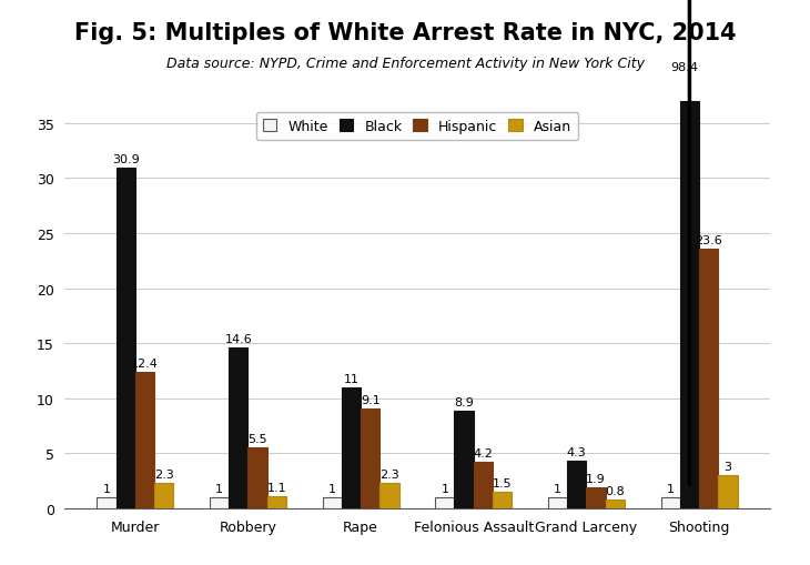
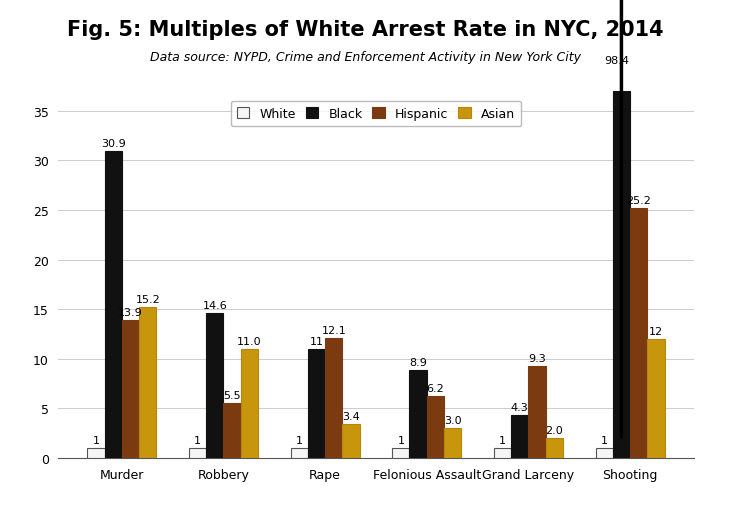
Hispanic/Murder: 12.4 -> 13.9
Asian/Murder: 2.3 -> 15.2
Asian/Robbery: 1.1 -> 11.0
Hispanic/Rape: 9.1 -> 12.1
Asian/Rape: 2.3 -> 3.4
Hispanic/Felonious Assault: 4.2 -> 6.2
Asian/Felonious Assault: 1.5 -> 3.0
Hispanic/Grand Larceny: 1.9 -> 9.3
Asian/Grand Larceny: 0.8 -> 2.0
Hispanic/Shooting: 23.6 -> 25.2
Asian/Shooting: 3 -> 12
